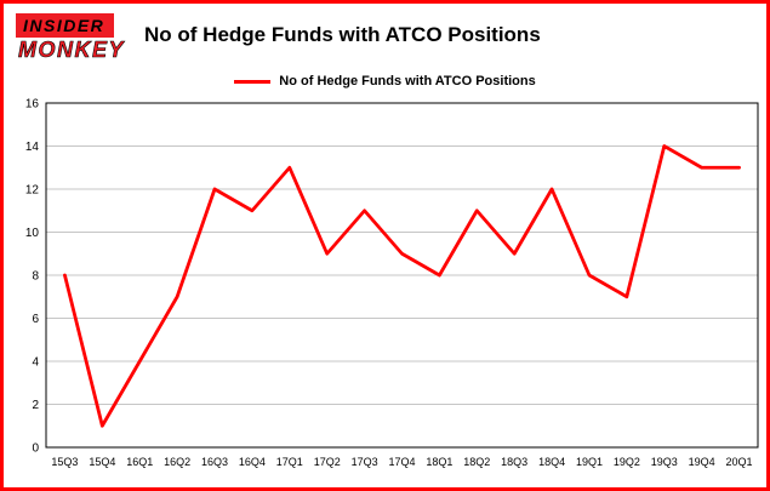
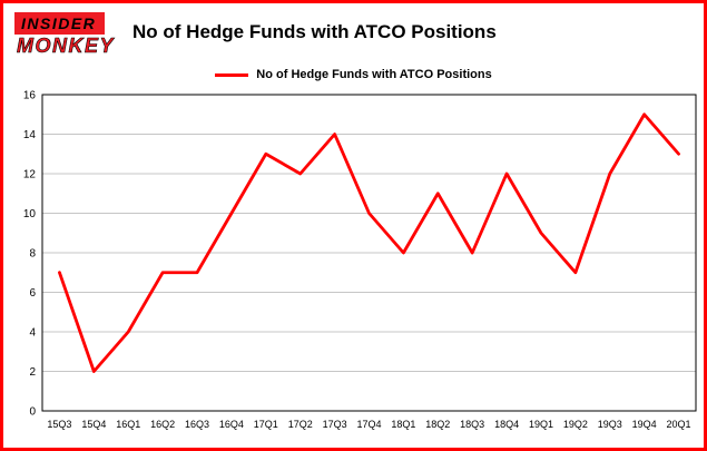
15Q3: 8 -> 7
15Q4: 1 -> 2
16Q3: 12 -> 7
16Q4: 11 -> 10
17Q2: 9 -> 12
17Q3: 11 -> 14
17Q4: 9 -> 10
18Q3: 9 -> 8
19Q1: 8 -> 9
19Q3: 14 -> 12
19Q4: 13 -> 15
